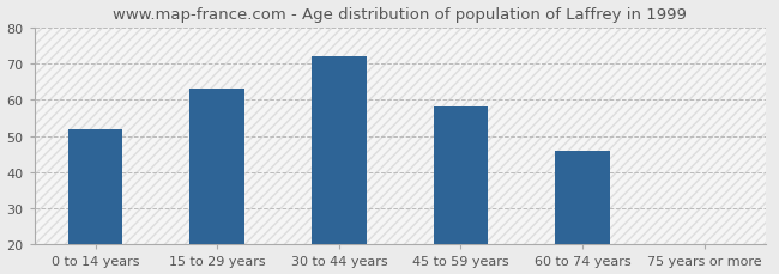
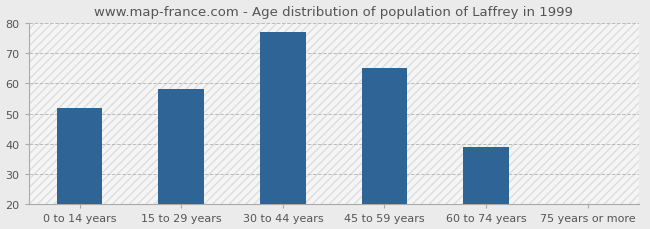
15 to 29 years: 63 -> 58
30 to 44 years: 72 -> 77
45 to 59 years: 58 -> 65
60 to 74 years: 46 -> 39
